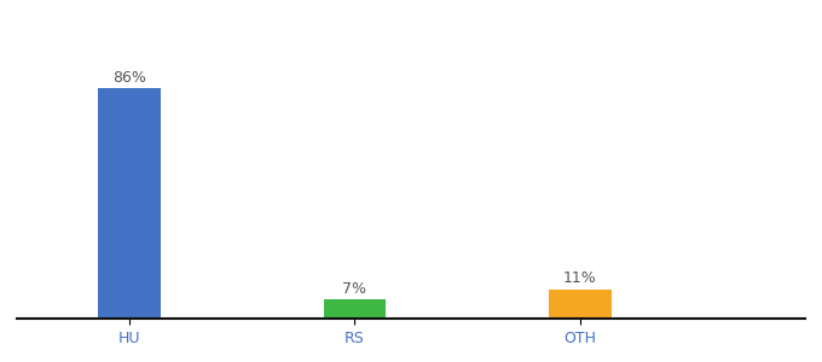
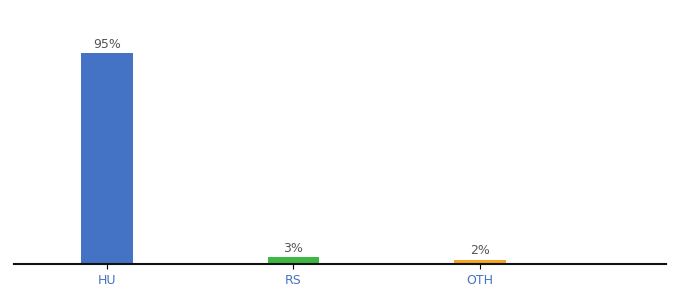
HU: 86% -> 95%
RS: 7% -> 3%
OTH: 11% -> 2%
